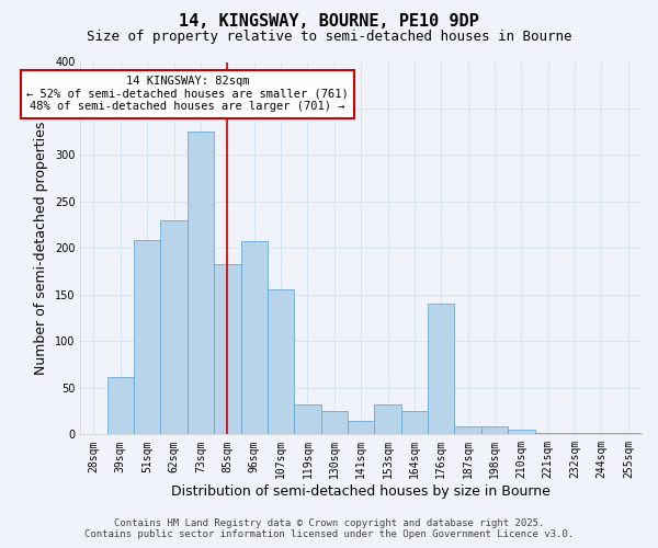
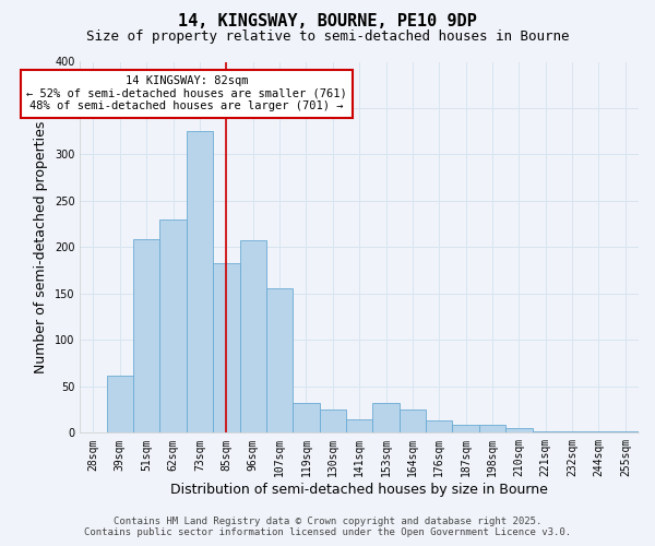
176sqm: 140 -> 13
